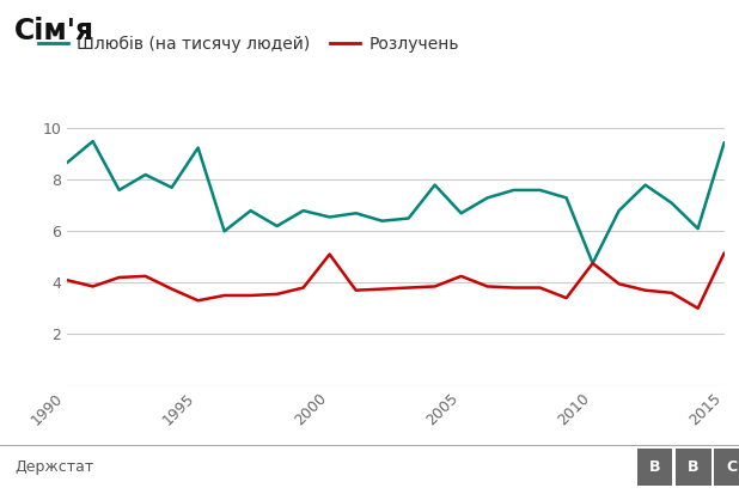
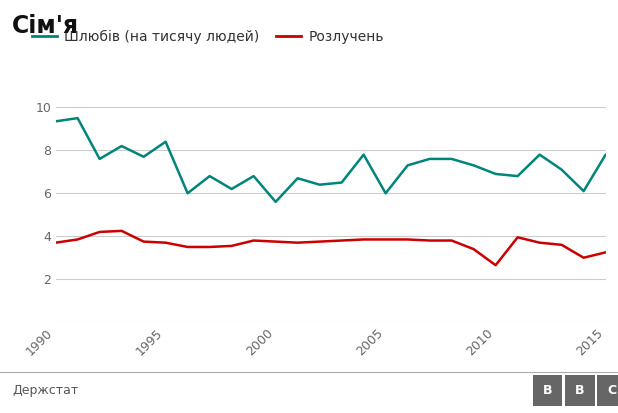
Шлюбів (на тисячу людей)/1990: 8.65 -> 9.35
Розлучень/1990: 4.10 -> 3.70
Шлюбів (на тисячу людей)/1995: 9.25 -> 8.40
Розлучень/1995: 3.30 -> 3.70
Шлюбів (на тисячу людей)/2000: 6.55 -> 5.60
Розлучень/2000: 5.10 -> 3.75
Шлюбів (на тисячу людей)/2005: 6.70 -> 6.00
Розлучень/2005: 4.25 -> 3.85
Шлюбів (на тисячу людей)/2010: 4.75 -> 6.90
Розлучень/2010: 4.75 -> 2.65
Шлюбів (на тисячу людей)/2015: 9.45 -> 7.80
Розлучень/2015: 5.15 -> 3.25
